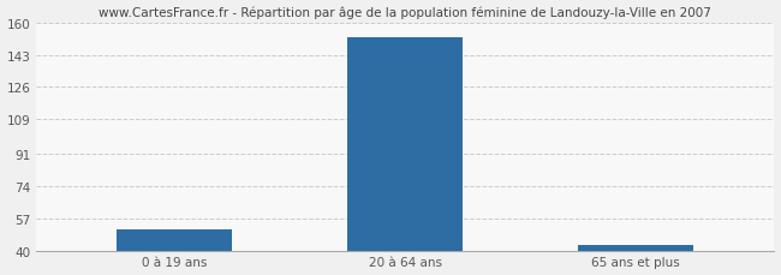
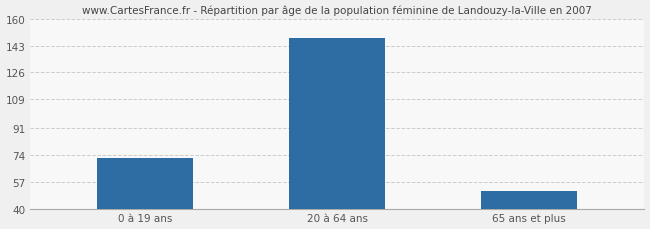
0 à 19 ans: 51 -> 72
20 à 64 ans: 152 -> 148
65 ans et plus: 43 -> 51
